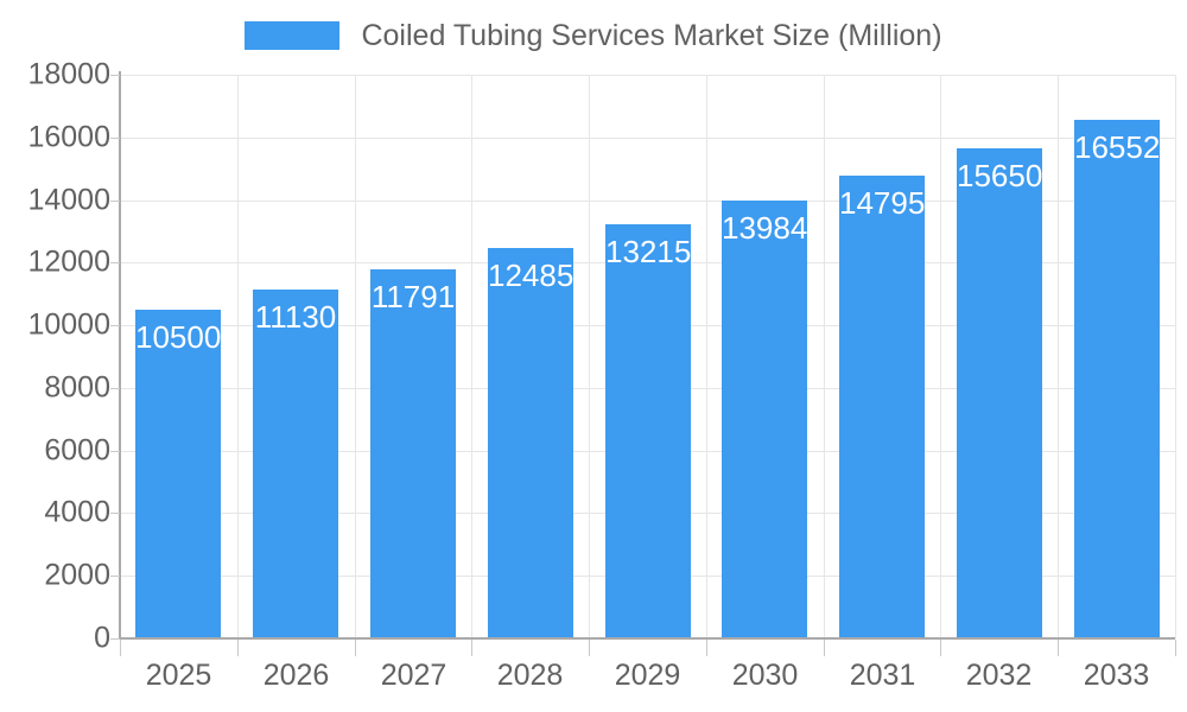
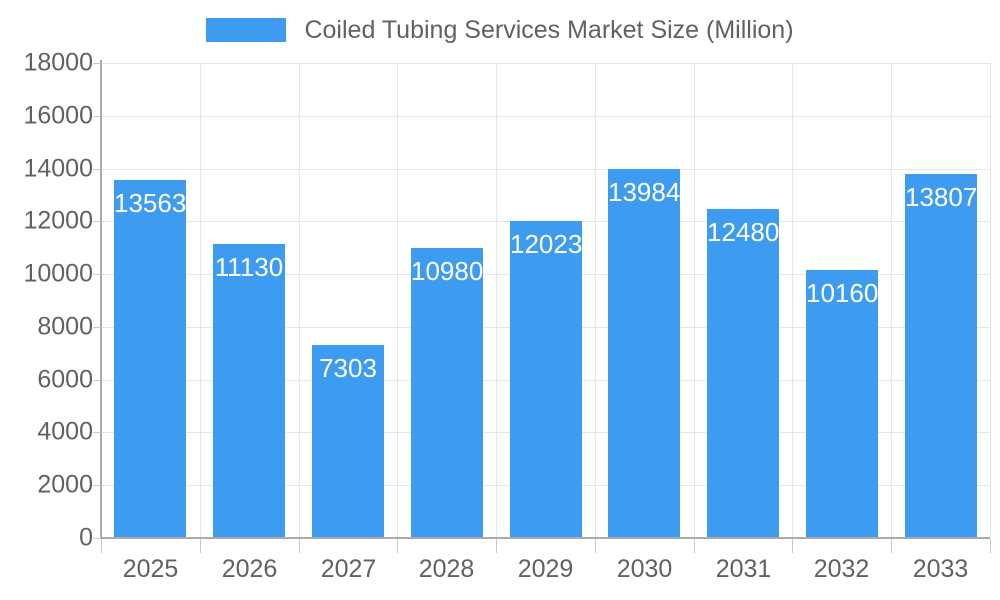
2025: 10500 -> 13563
2027: 11791 -> 7303
2028: 12485 -> 10980
2029: 13215 -> 12023
2031: 14795 -> 12480
2032: 15650 -> 10160
2033: 16552 -> 13807
